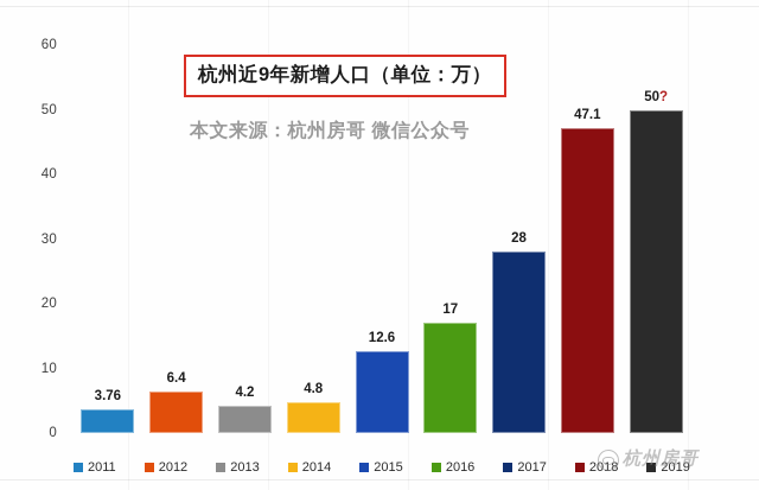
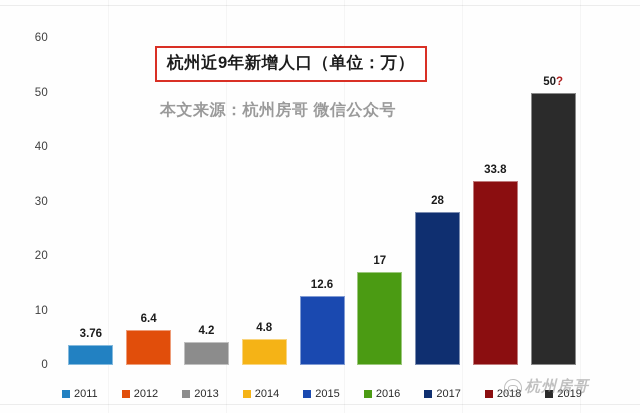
2018: 47.1 -> 33.8
